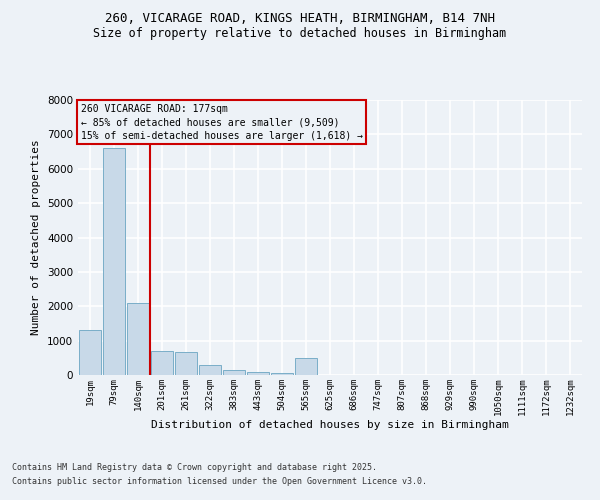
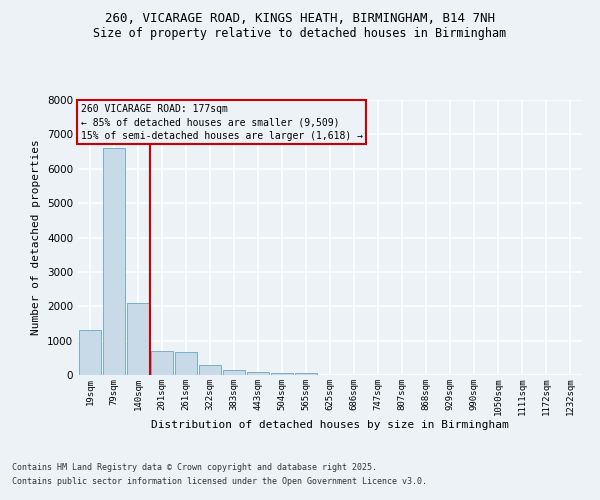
565sqm: 500 -> 60
